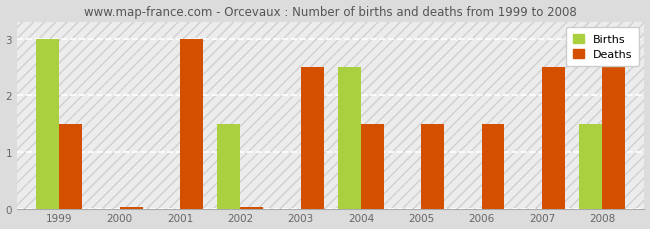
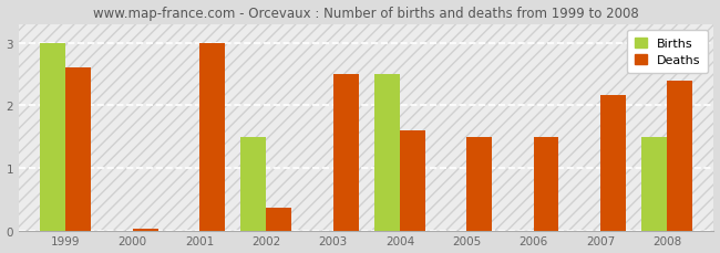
Deaths/1999: 1.50 -> 2.60
Deaths/2002: 0.03 -> 0.36
Deaths/2004: 1.50 -> 1.60
Deaths/2007: 2.50 -> 2.16
Deaths/2008: 2.50 -> 2.40
